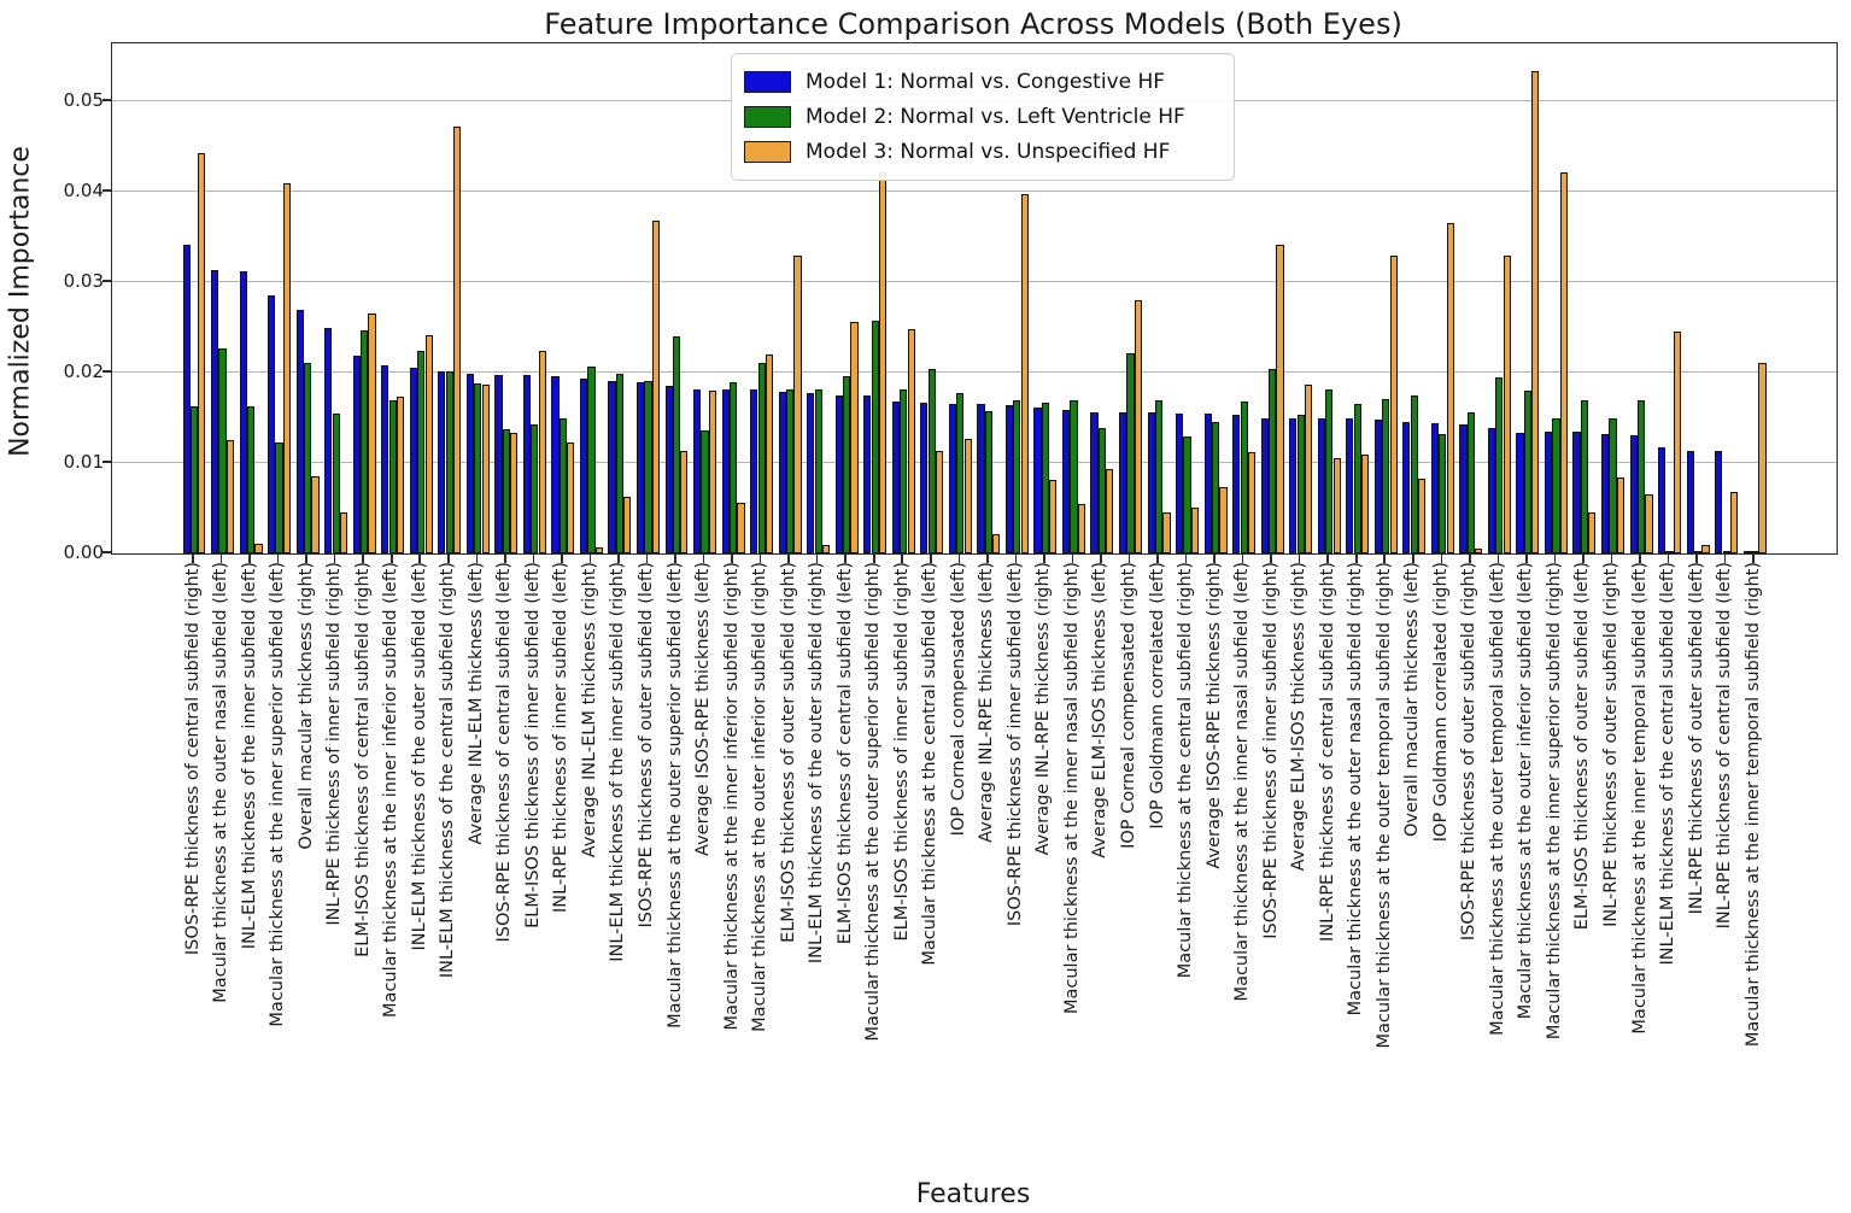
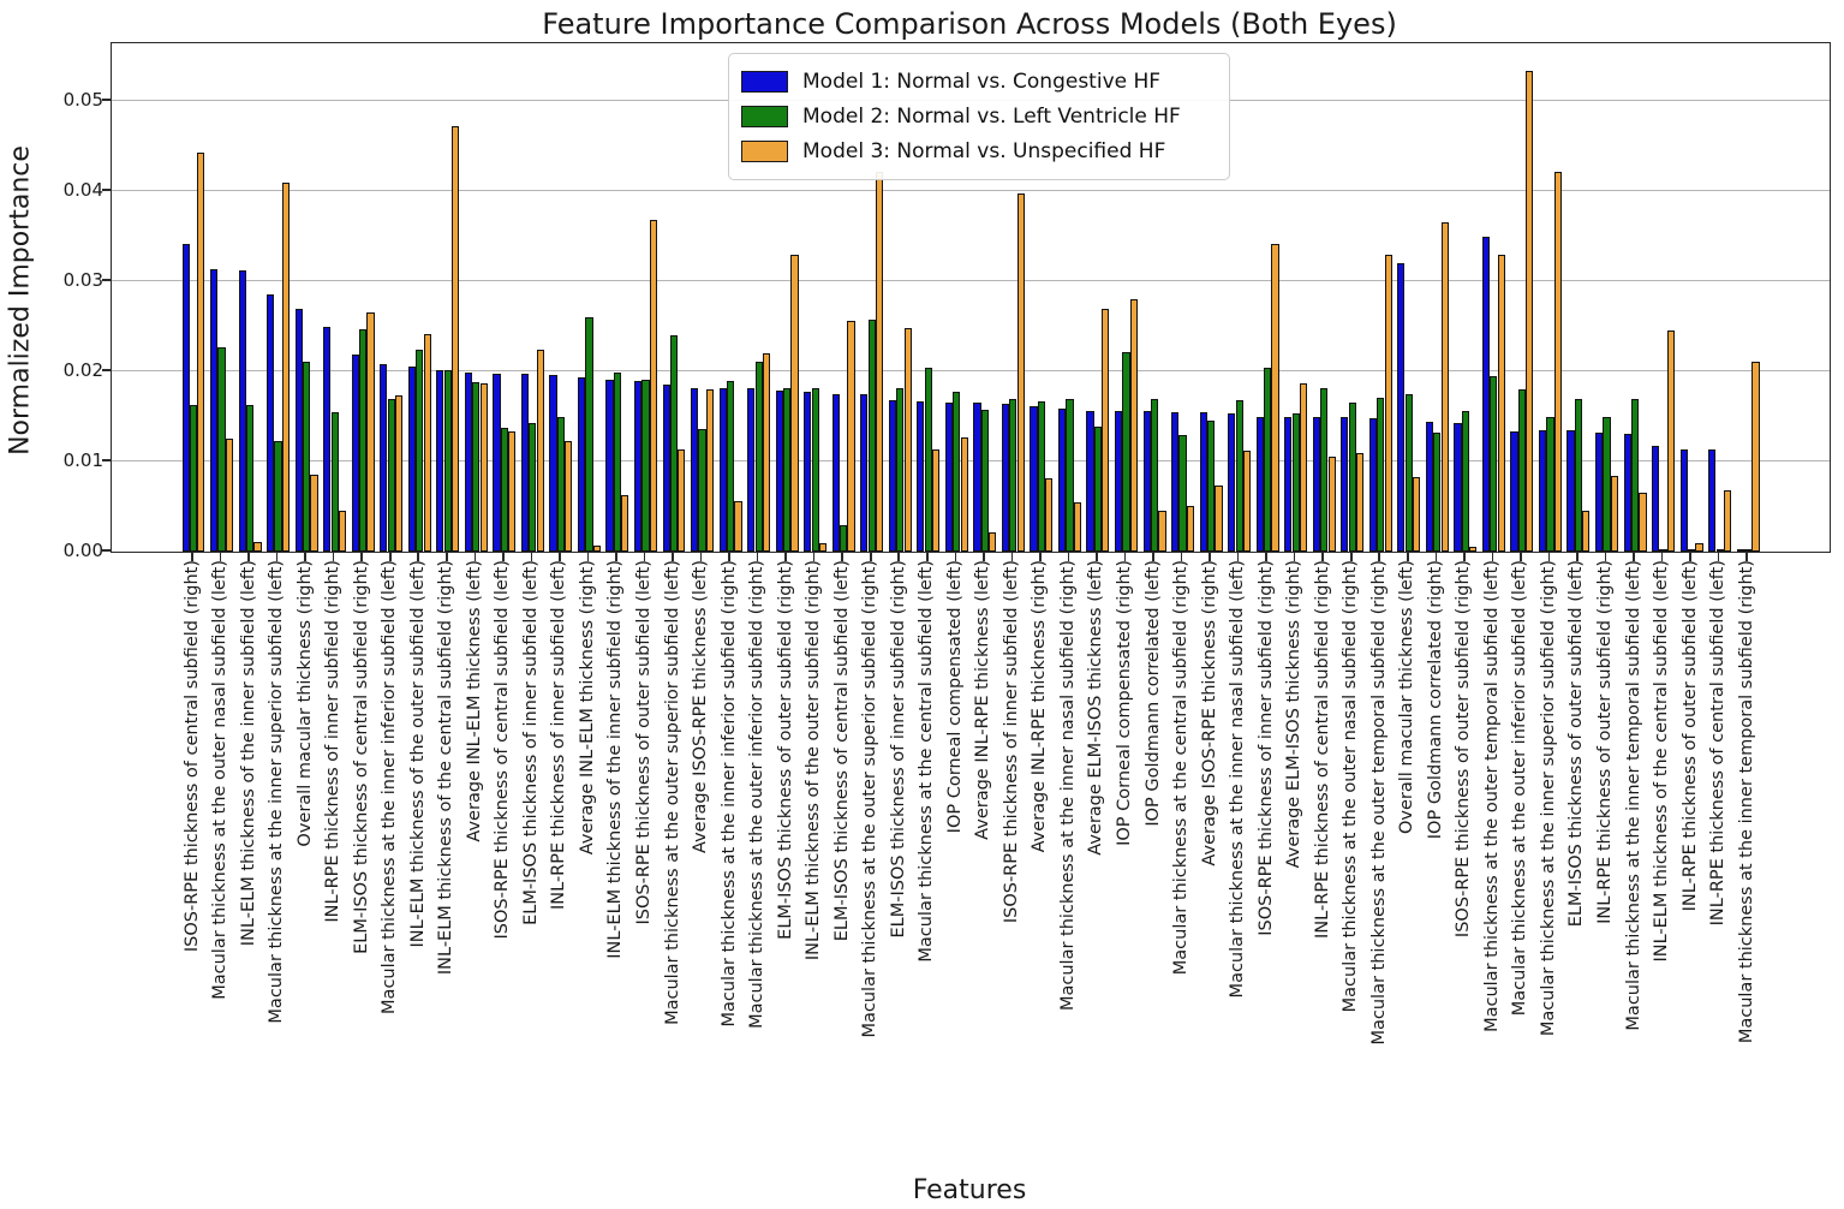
Model 2: Normal vs. Left Ventricle HF/Average INL-ELM thickness (right): 0.021 -> 0.026
Model 2: Normal vs. Left Ventricle HF/ELM-ISOS thickness of central subfield (left): 0.020 -> 0.003
Model 3: Normal vs. Unspecified HF/Average ELM-ISOS thickness (left): 0.009 -> 0.027
Model 1: Normal vs. Congestive HF/Overall macular thickness (left): 0.015 -> 0.032
Model 1: Normal vs. Congestive HF/Macular thickness at the outer temporal subfield (left): 0.014 -> 0.035
